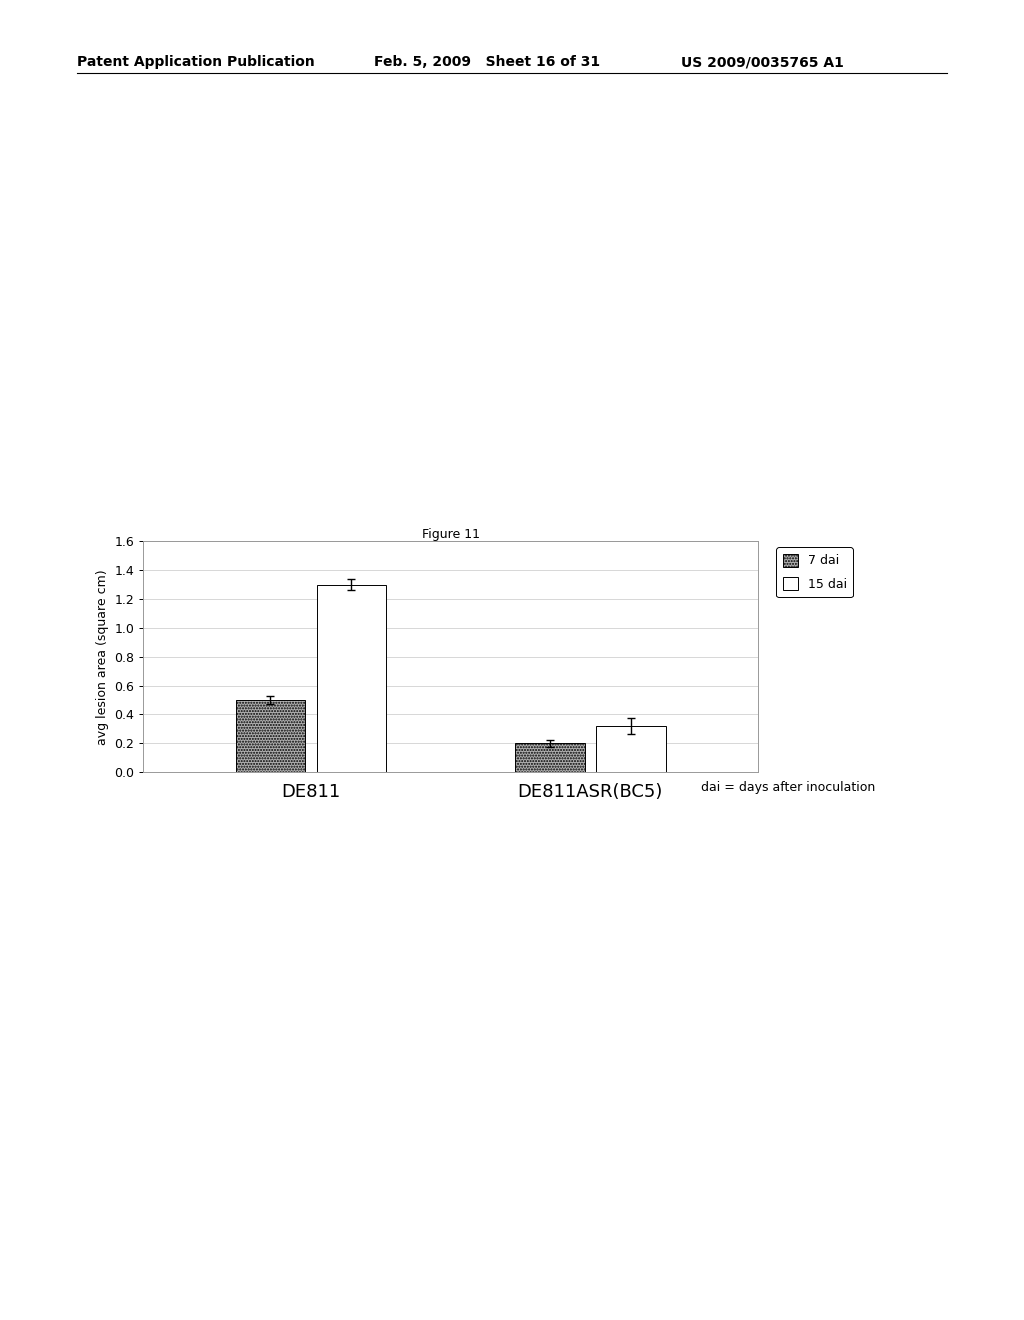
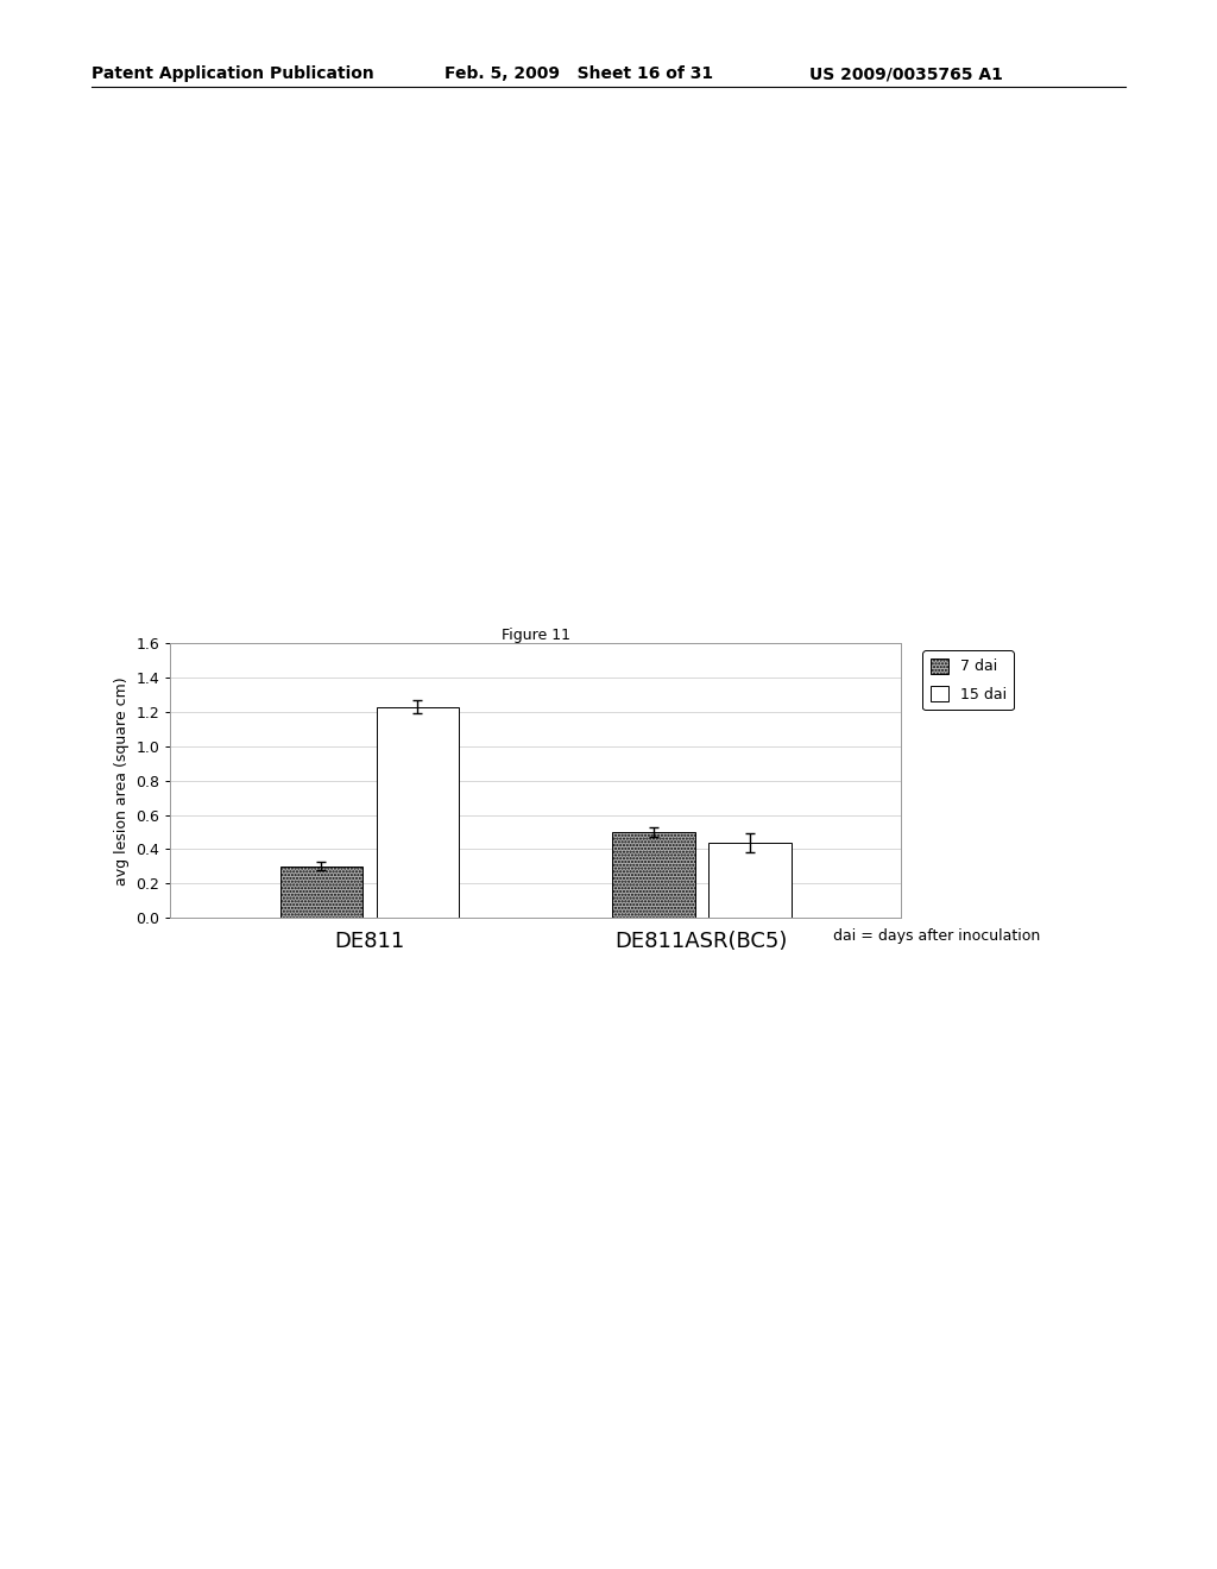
7 dai/DE811: 0.5 -> 0.3
15 dai/DE811: 1.30 -> 1.23
7 dai/DE811ASR(BC5): 0.2 -> 0.5
15 dai/DE811ASR(BC5): 0.32 -> 0.44
